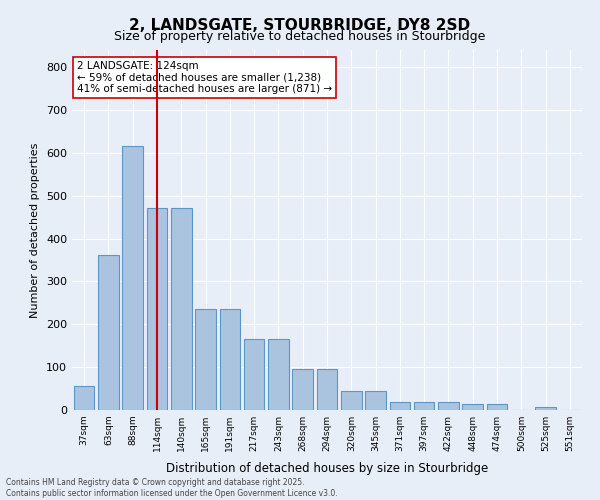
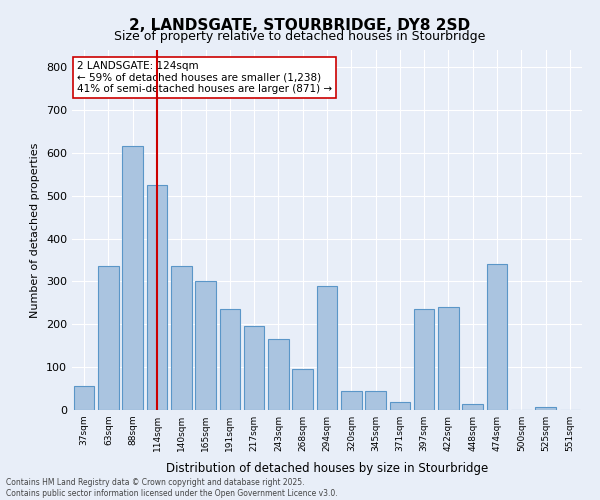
63sqm: 362 -> 335
114sqm: 472 -> 525
140sqm: 472 -> 335
165sqm: 236 -> 300
217sqm: 165 -> 195
294sqm: 96 -> 290
397sqm: 18 -> 235
422sqm: 18 -> 240
474sqm: 13 -> 340
